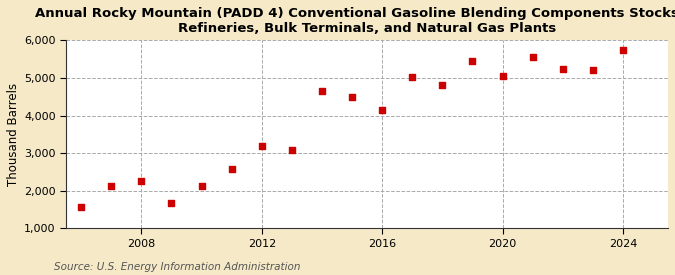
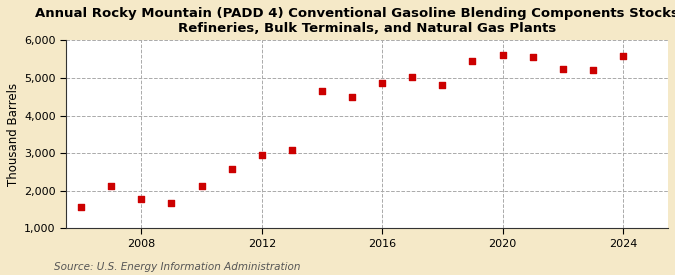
2008: 2,250 -> 1,790
2012: 3,200 -> 2,940
2016: 4,150 -> 4,870
2020: 5,050 -> 5,600
2024: 5,750 -> 5,570
